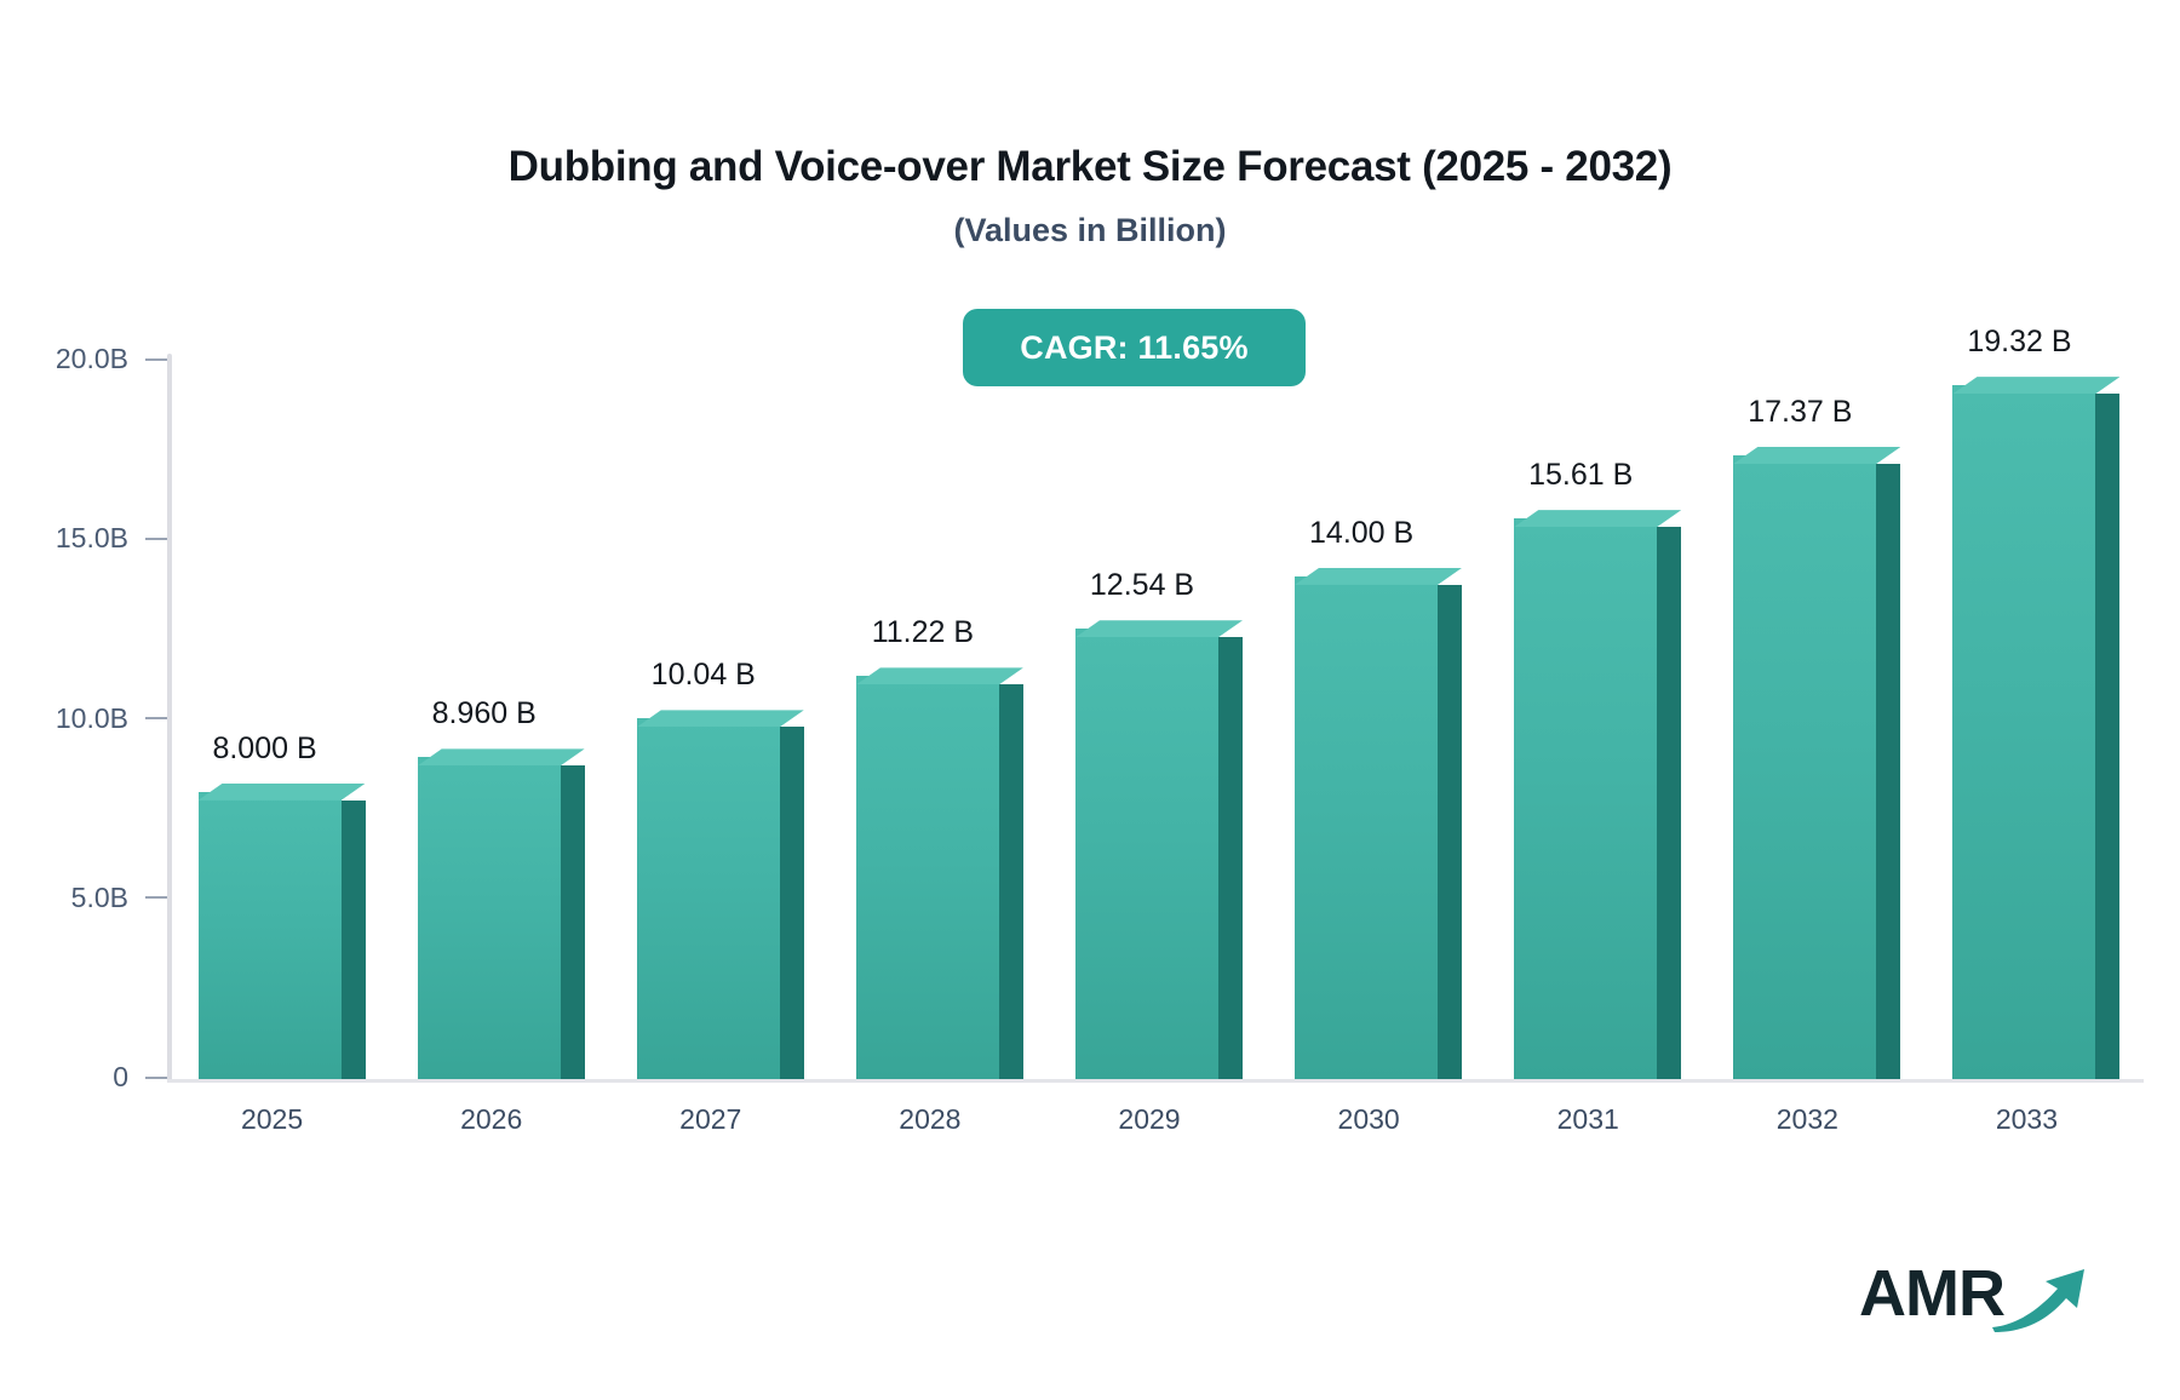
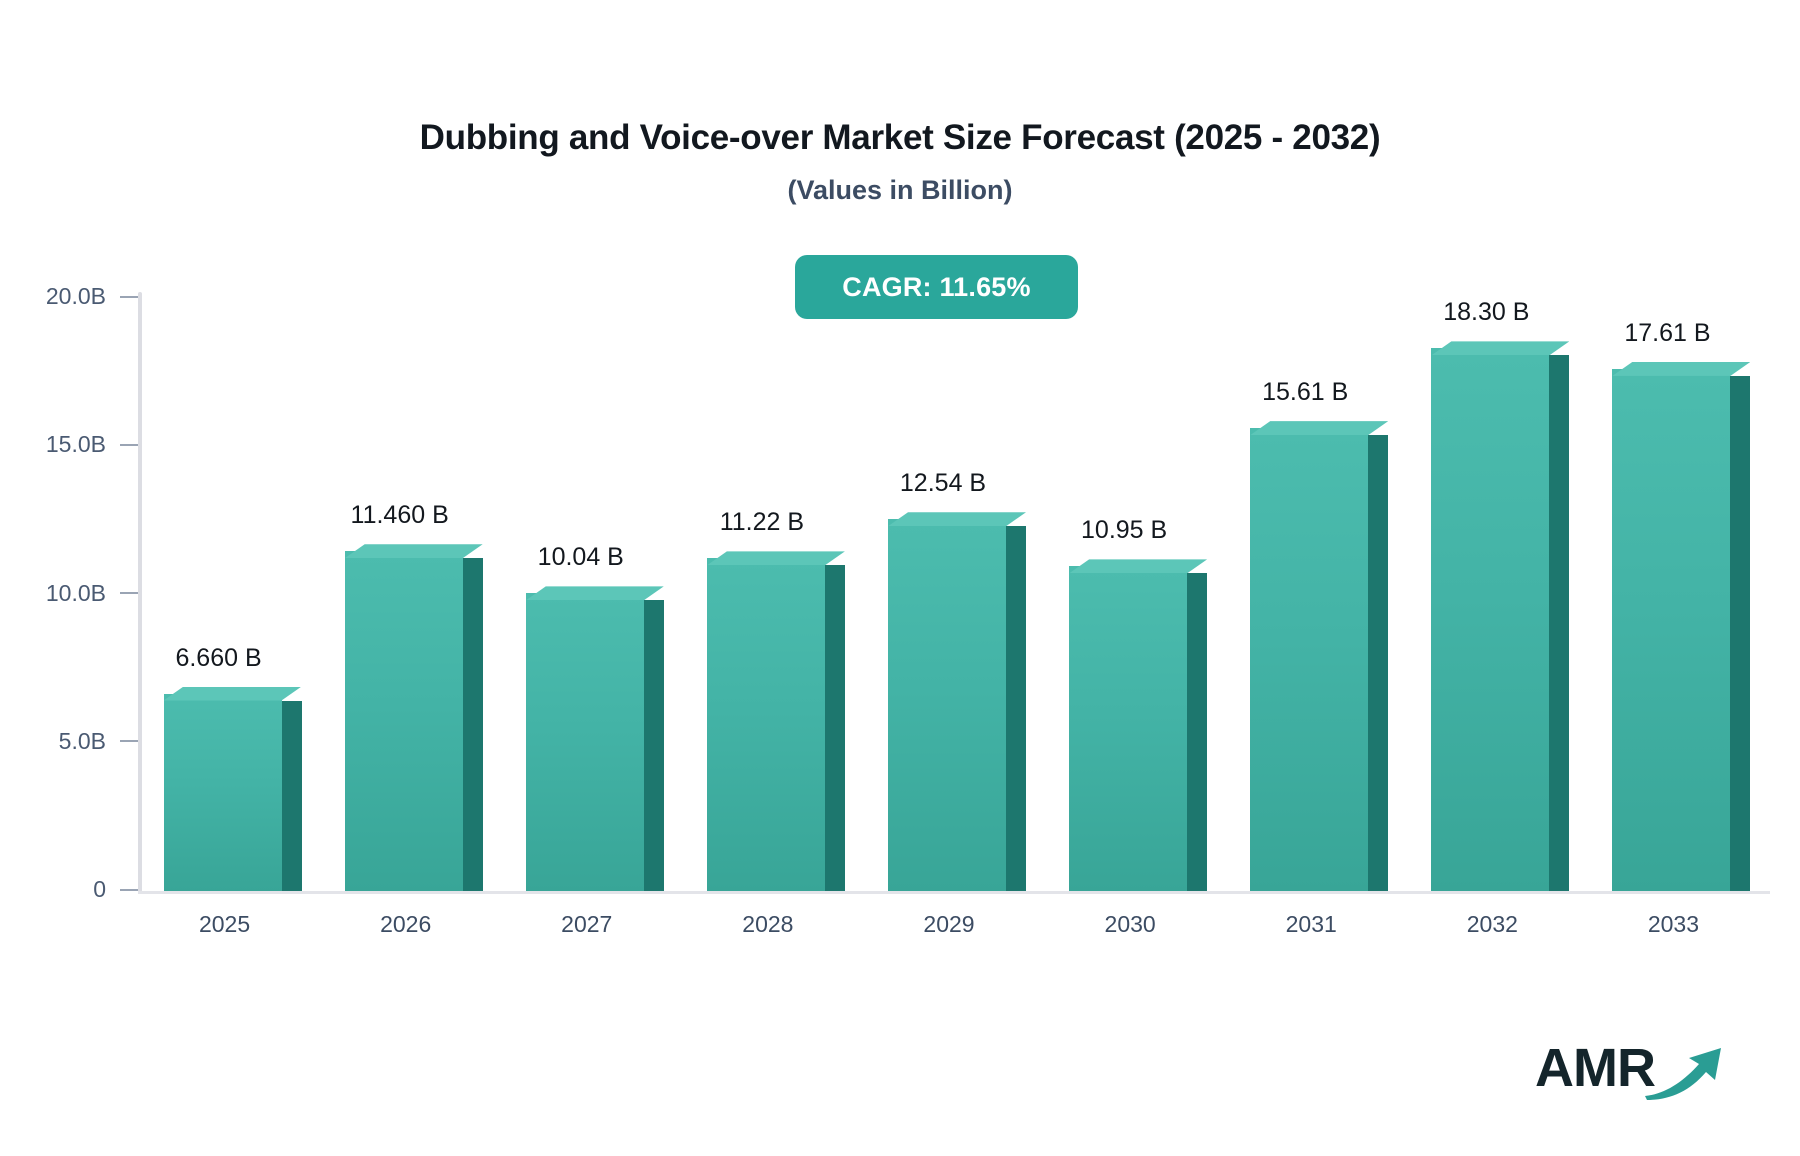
2025: 8.000 -> 6.660
2026: 8.960 -> 11.460
2030: 14.00 -> 10.95
2032: 17.37 -> 18.30
2033: 19.32 -> 17.61
